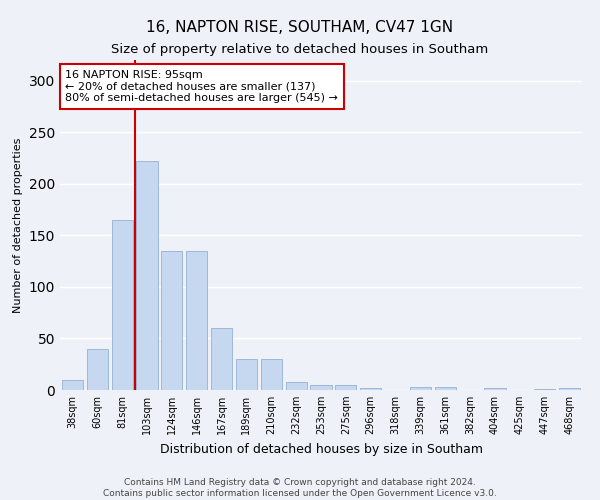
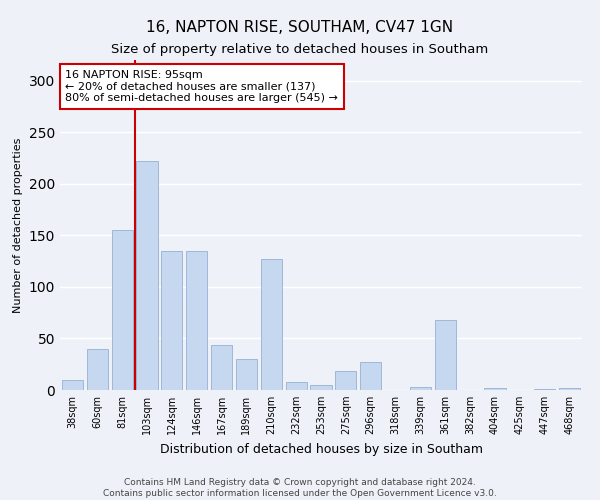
81sqm: 165 -> 155
167sqm: 60 -> 44
210sqm: 30 -> 127
275sqm: 5 -> 18
296sqm: 2 -> 27
361sqm: 3 -> 68
